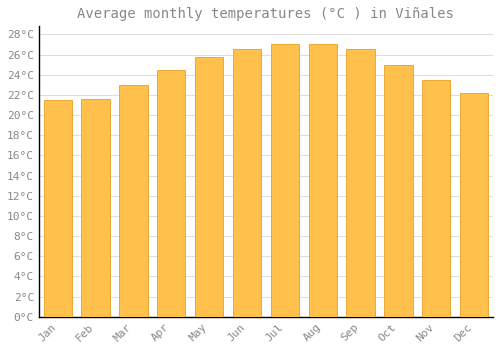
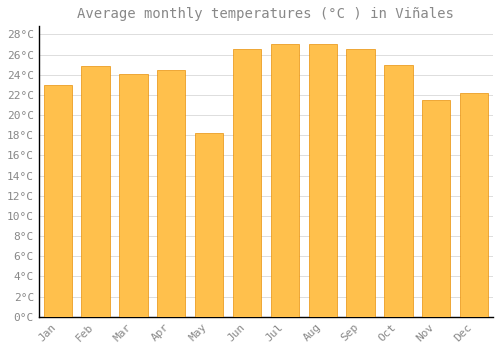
Jan: 21.5°C -> 23.0°C
Feb: 21.6°C -> 24.9°C
Mar: 23.0°C -> 24.1°C
May: 25.8°C -> 18.2°C
Nov: 23.5°C -> 21.5°C
